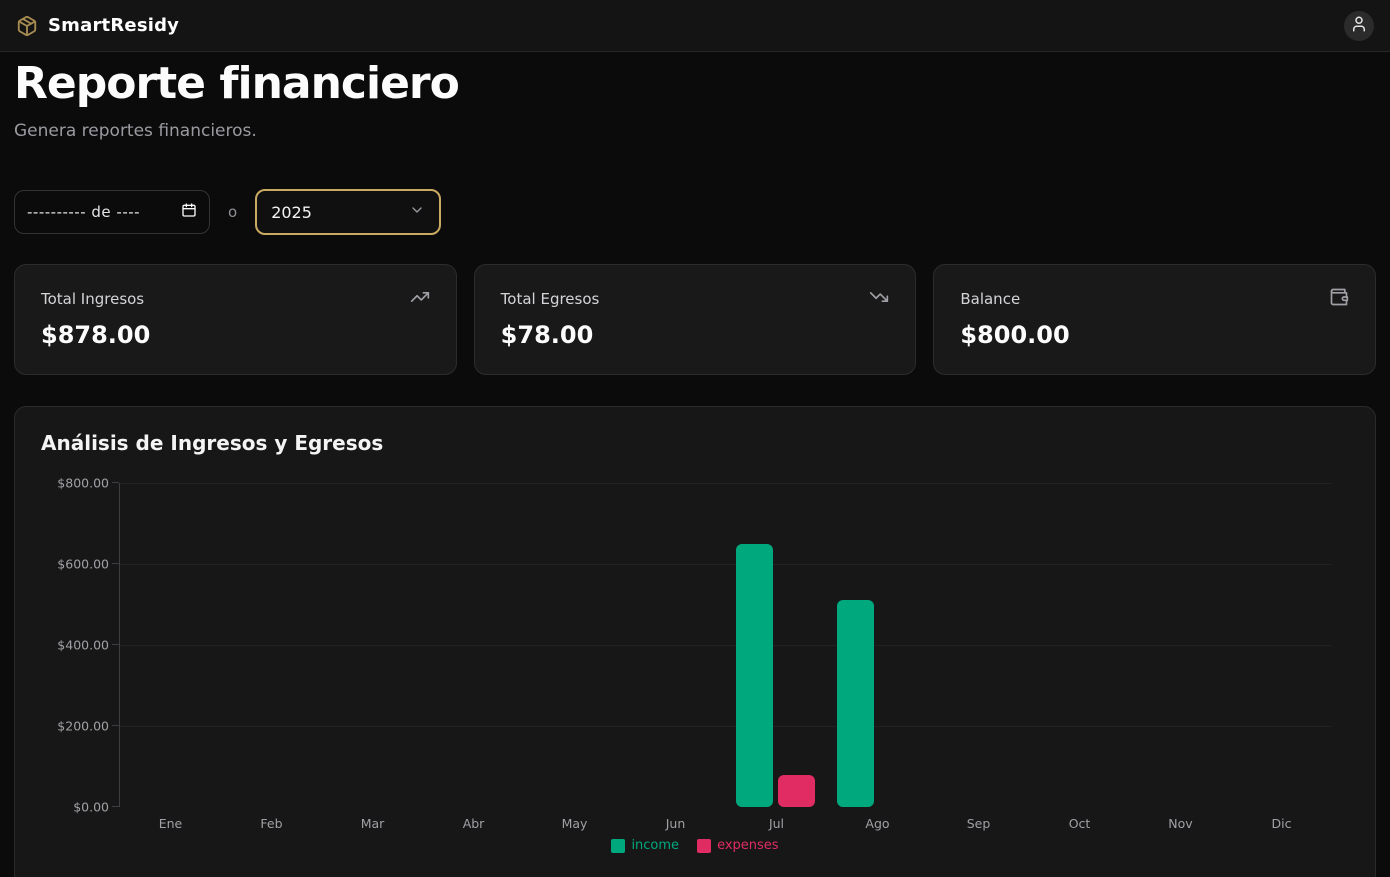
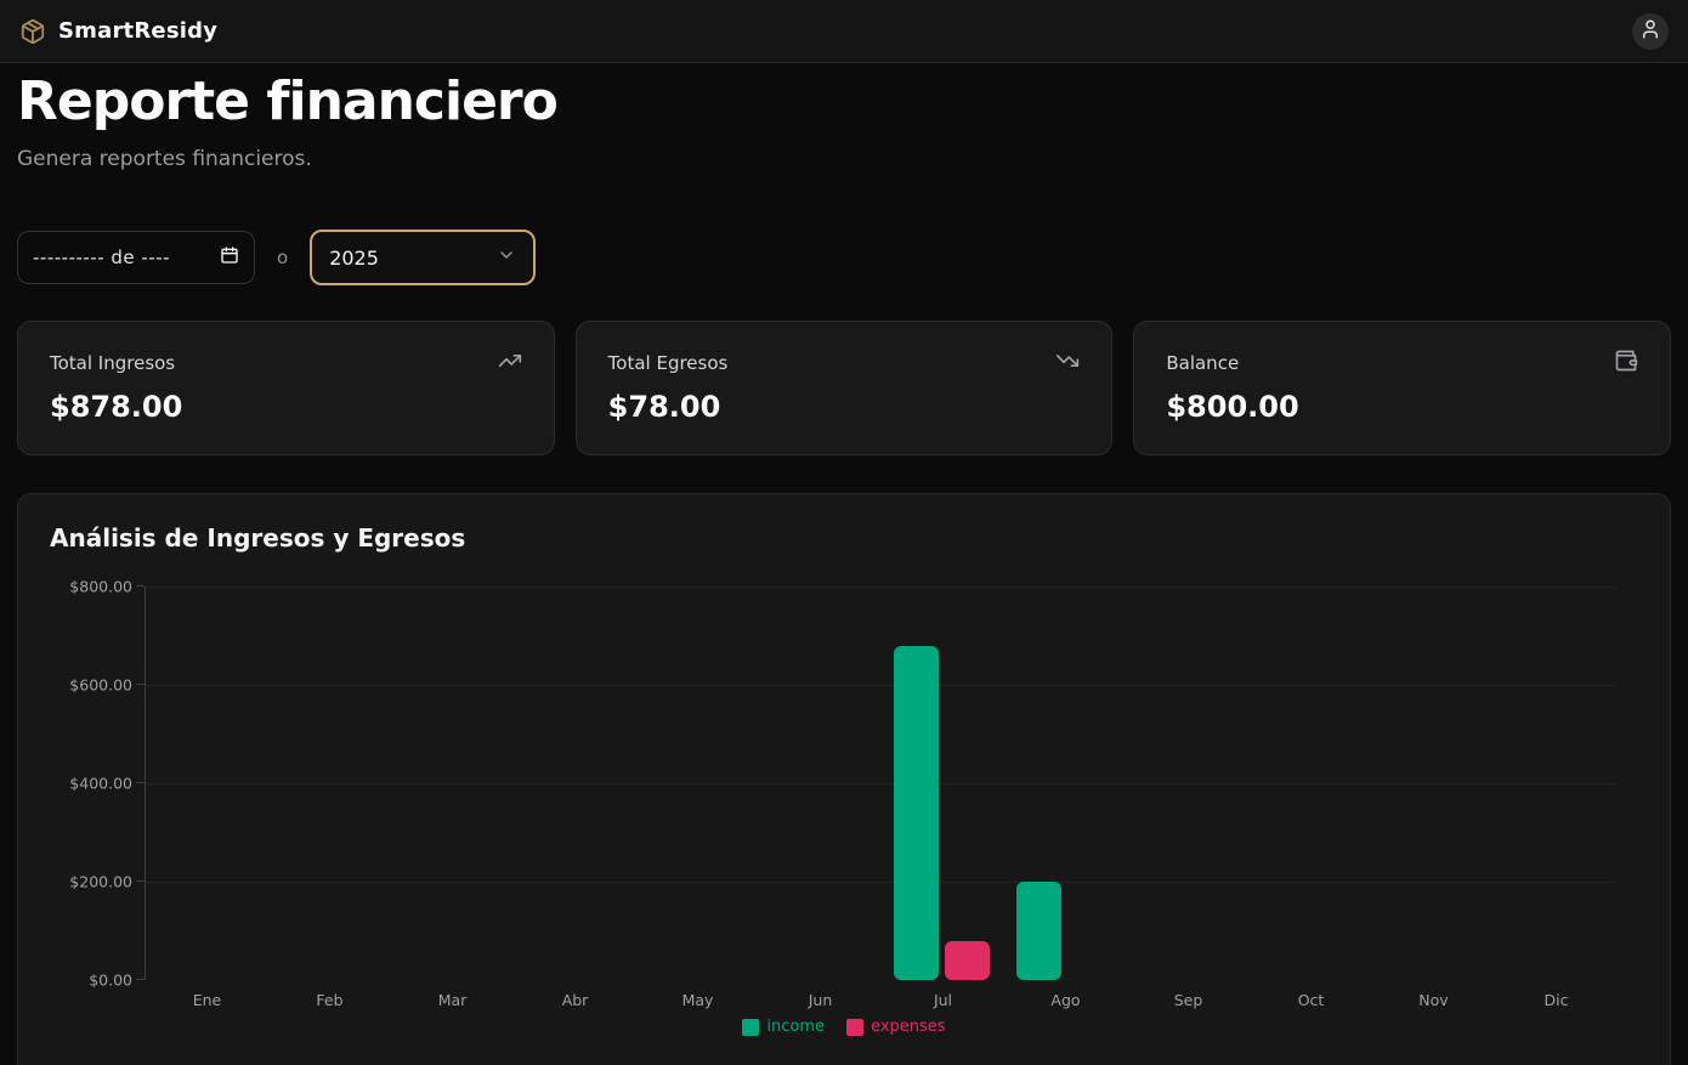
income/Jul: $650 -> $680
income/Ago: $510 -> $200
